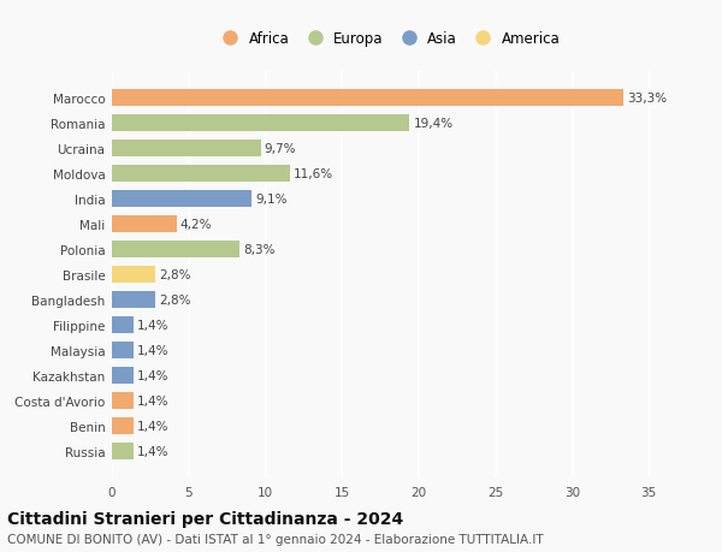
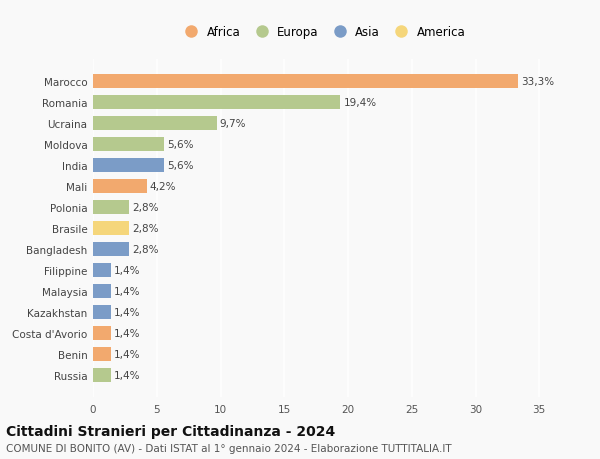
Moldova: 11,6% -> 5,6%
India: 9,1% -> 5,6%
Polonia: 8,3% -> 2,8%
